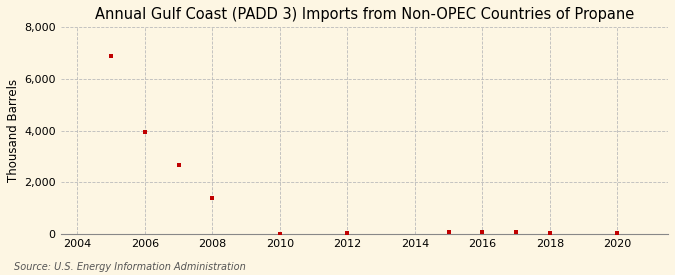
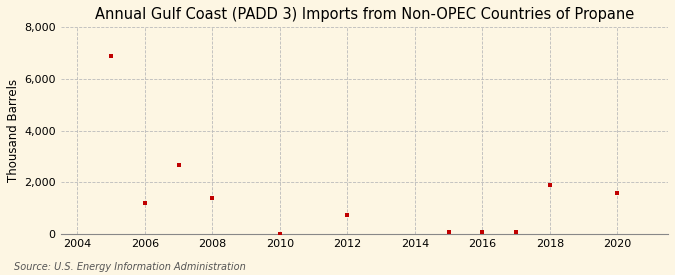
2006: 3,950 -> 1,200
2012: 20 -> 750
2018: 40 -> 1,900
2020: 40 -> 1,600
